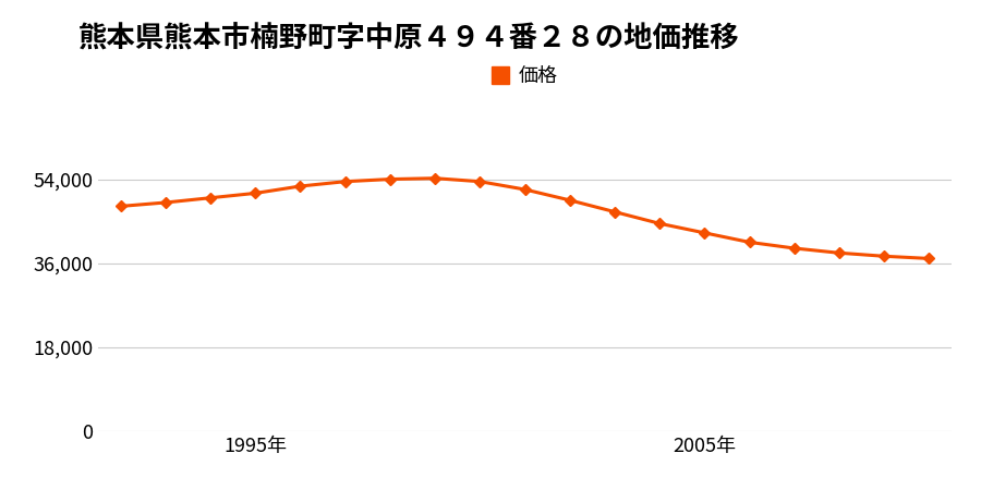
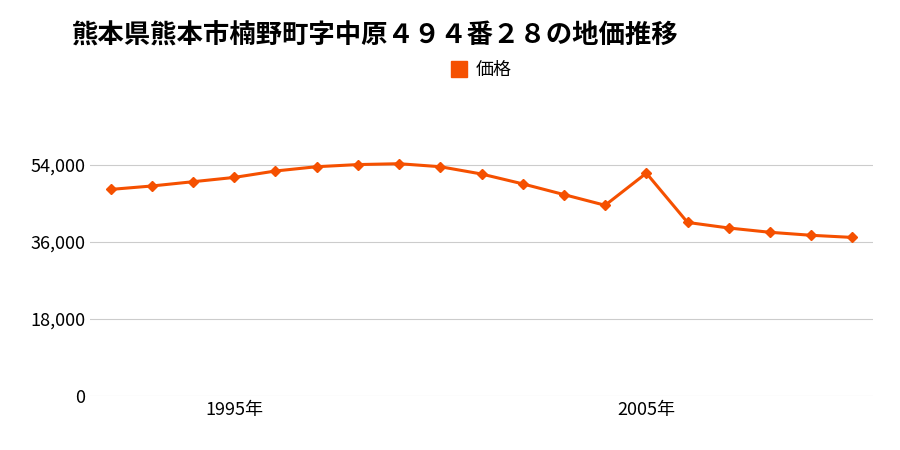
2005年: 42,500 -> 52,000
